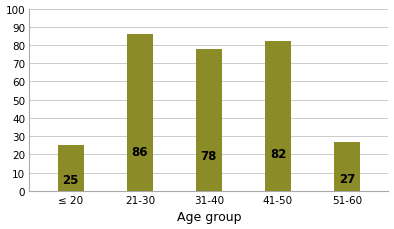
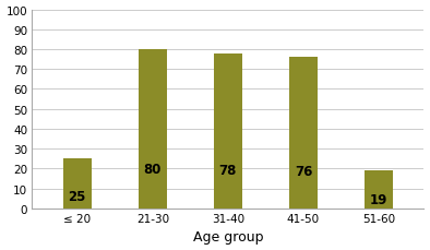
21-30: 86 -> 80
41-50: 82 -> 76
51-60: 27 -> 19
